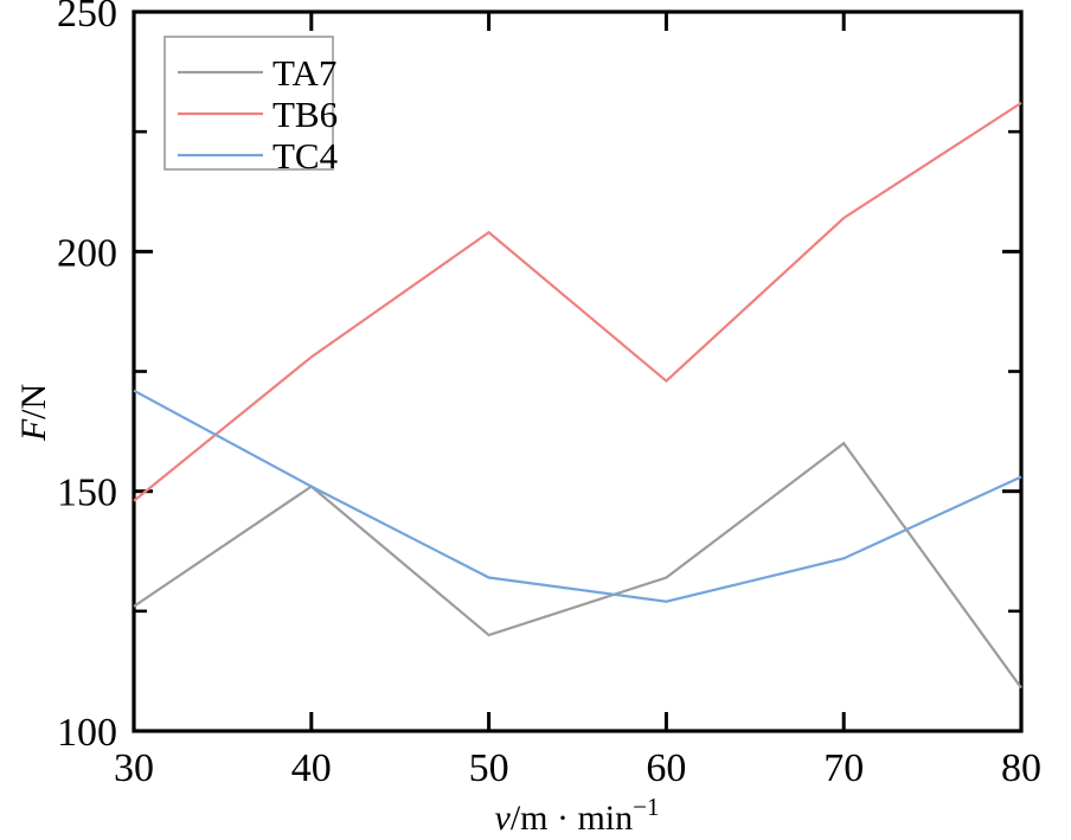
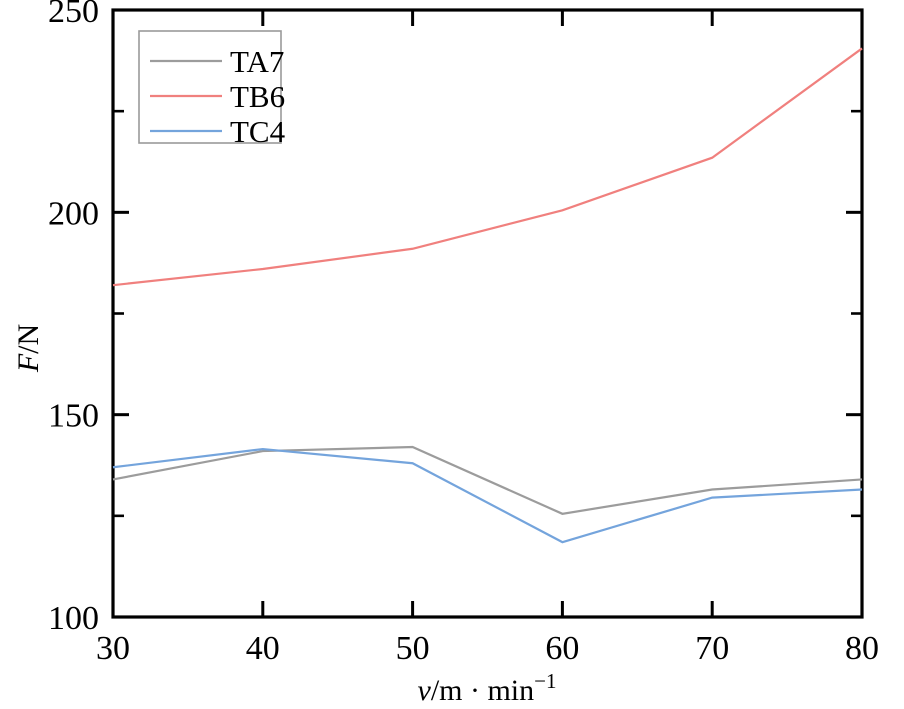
TA7/30: 126 -> 134
TB6/30: 148 -> 182
TC4/30: 171 -> 137
TA7/40: 151 -> 141
TB6/40: 178 -> 186
TC4/40: 151 -> 142
TA7/50: 120 -> 142
TB6/50: 204 -> 191
TC4/50: 132 -> 138
TA7/60: 132 -> 126
TB6/60: 173 -> 200
TC4/60: 127 -> 118
TA7/70: 160 -> 132
TB6/70: 207 -> 214
TC4/70: 136 -> 130
TA7/80: 109 -> 134
TB6/80: 231 -> 240
TC4/80: 153 -> 132
